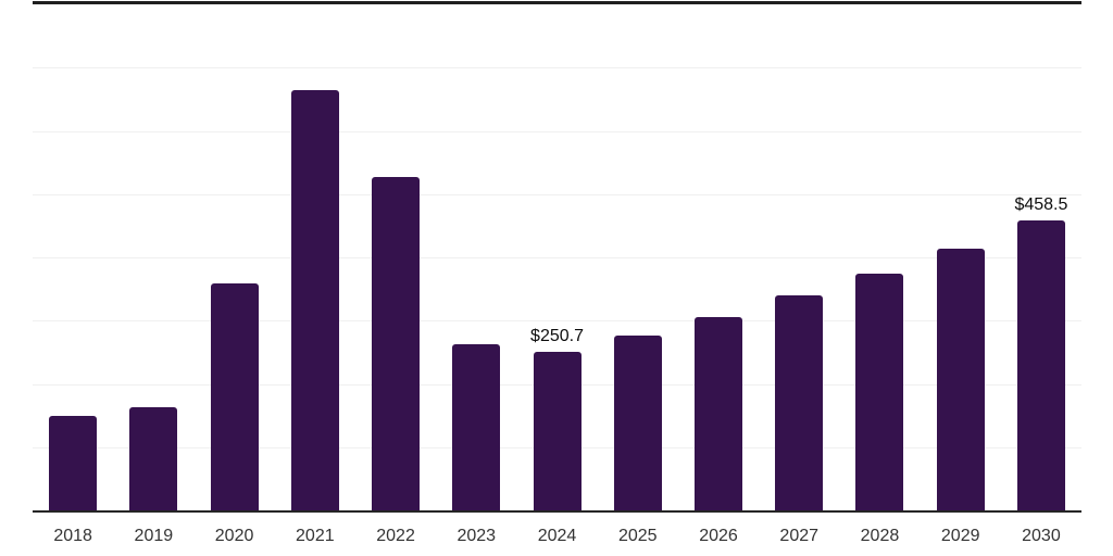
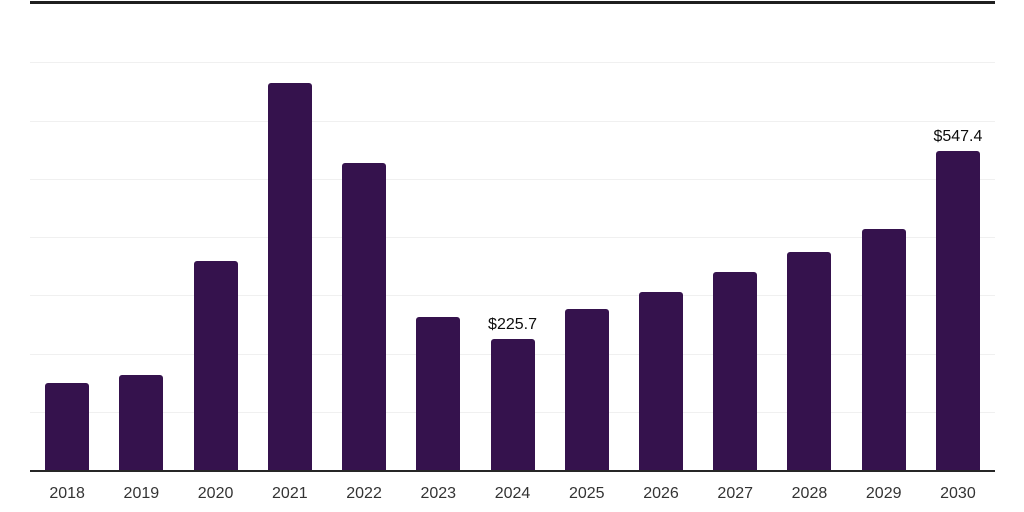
2024: $250.7 -> $225.7
2030: $458.5 -> $547.4
